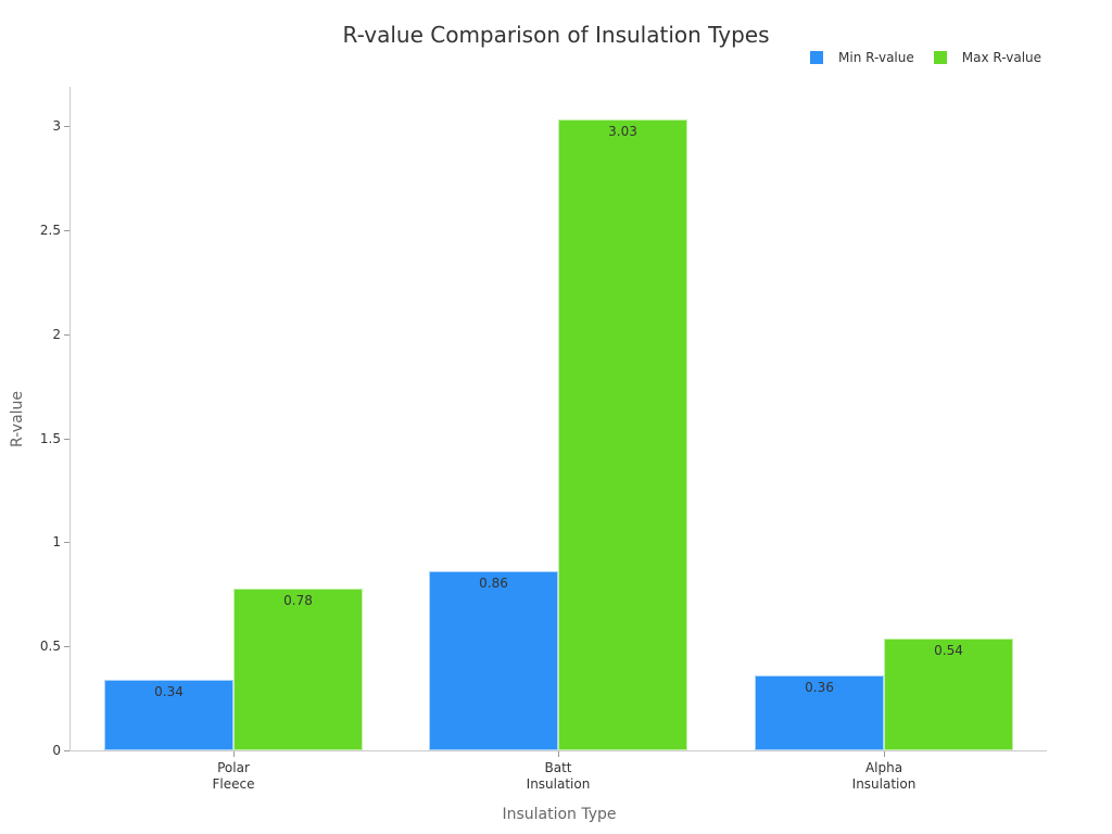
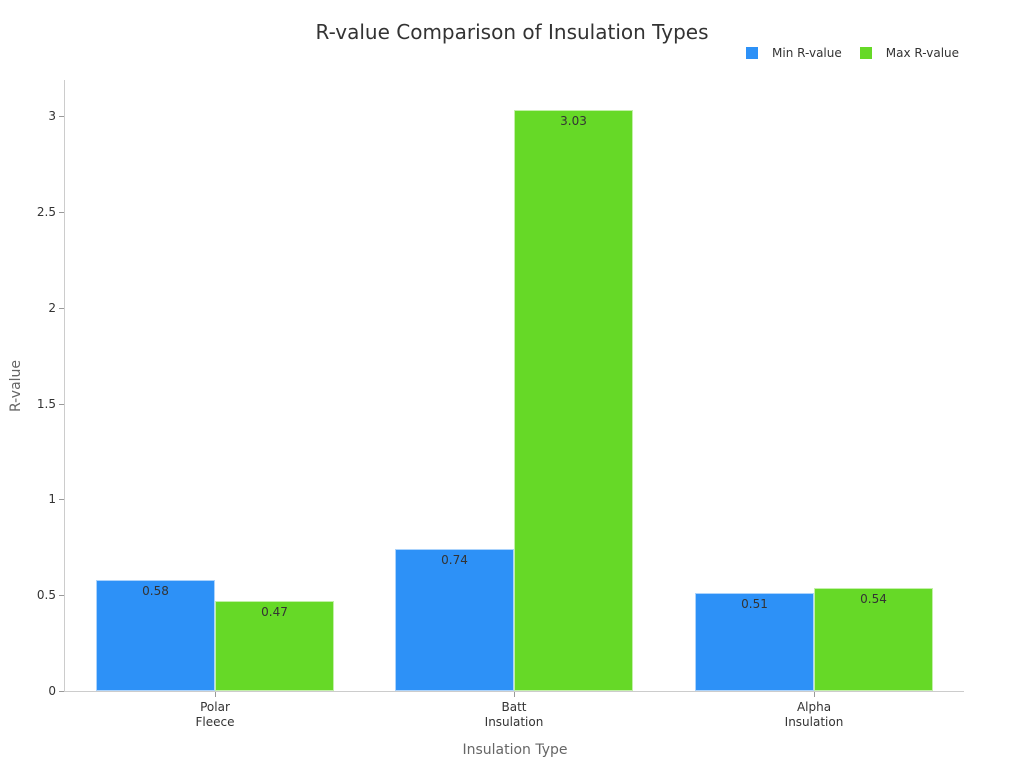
Min R-value/Polar Fleece: 0.34 -> 0.58
Max R-value/Polar Fleece: 0.78 -> 0.47
Min R-value/Batt Insulation: 0.86 -> 0.74
Min R-value/Alpha Insulation: 0.36 -> 0.51
